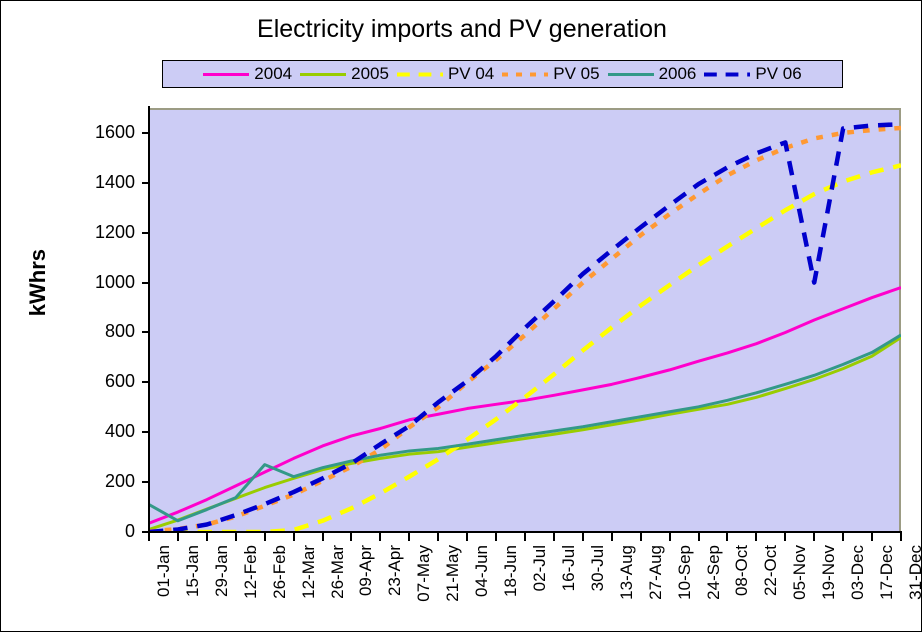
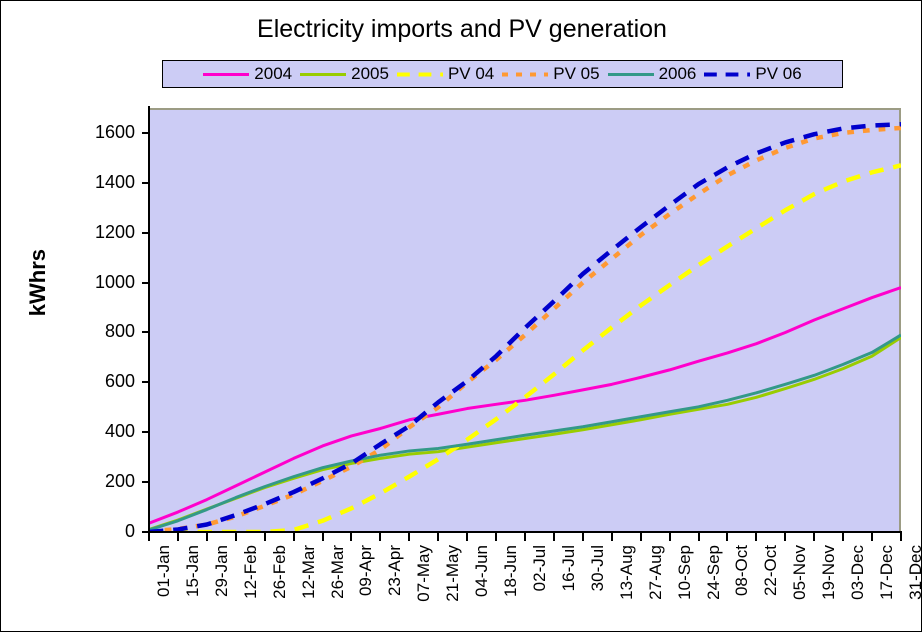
2006/01-Jan: 110 -> 10
2006/26-Feb: 270 -> 180
PV 06/19-Nov: 1000 -> 1600
